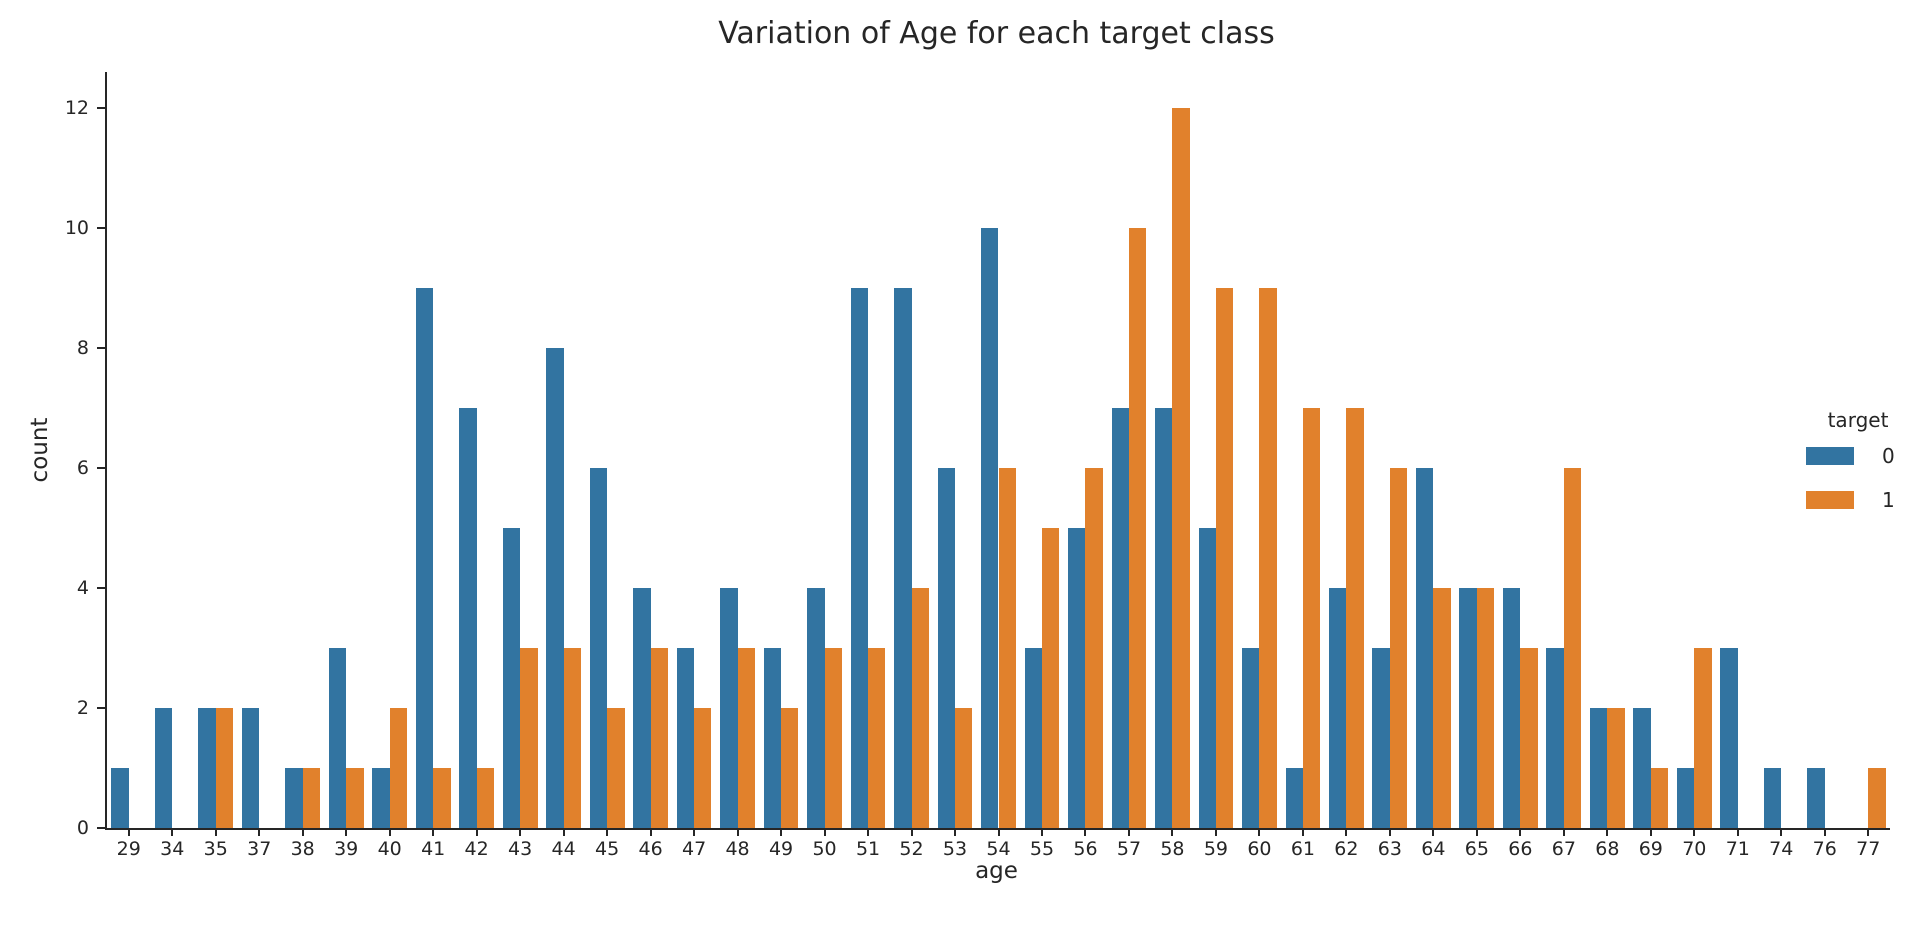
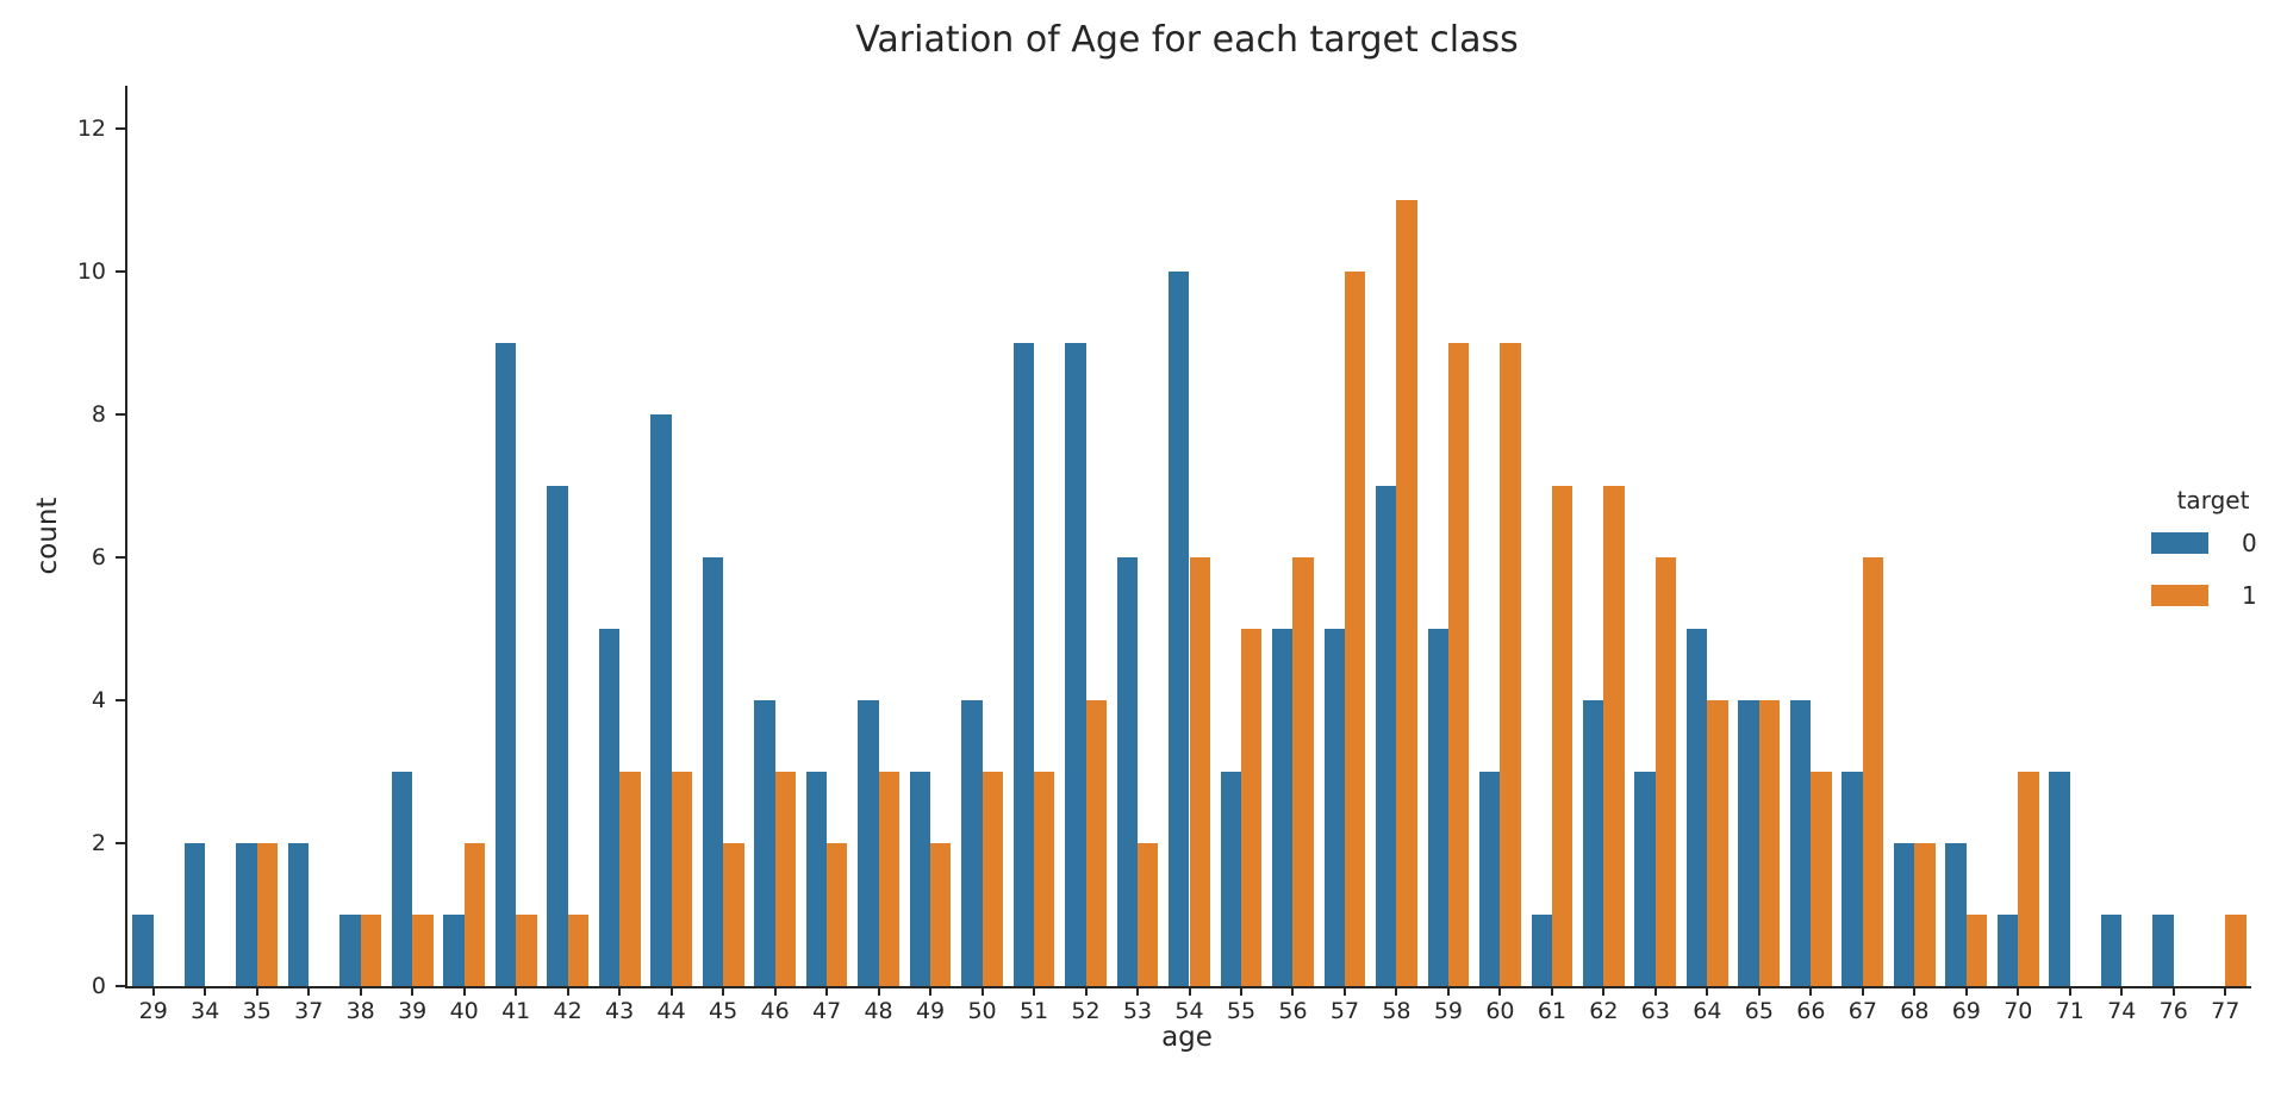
0/57: 7 -> 5
1/58: 12 -> 11
0/64: 6 -> 5
